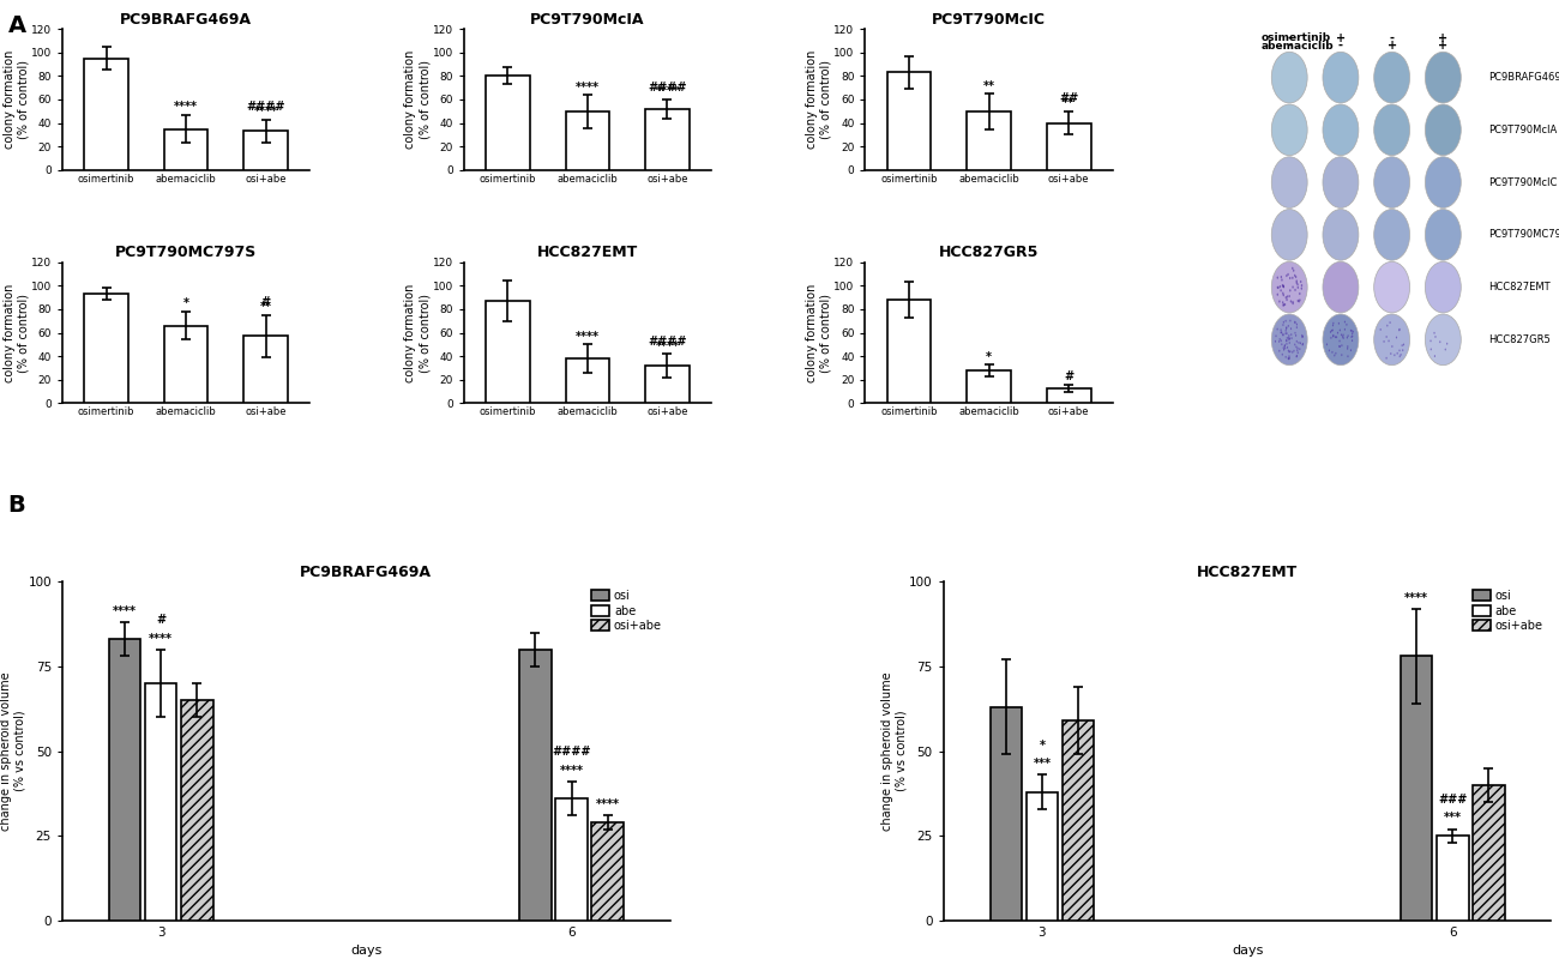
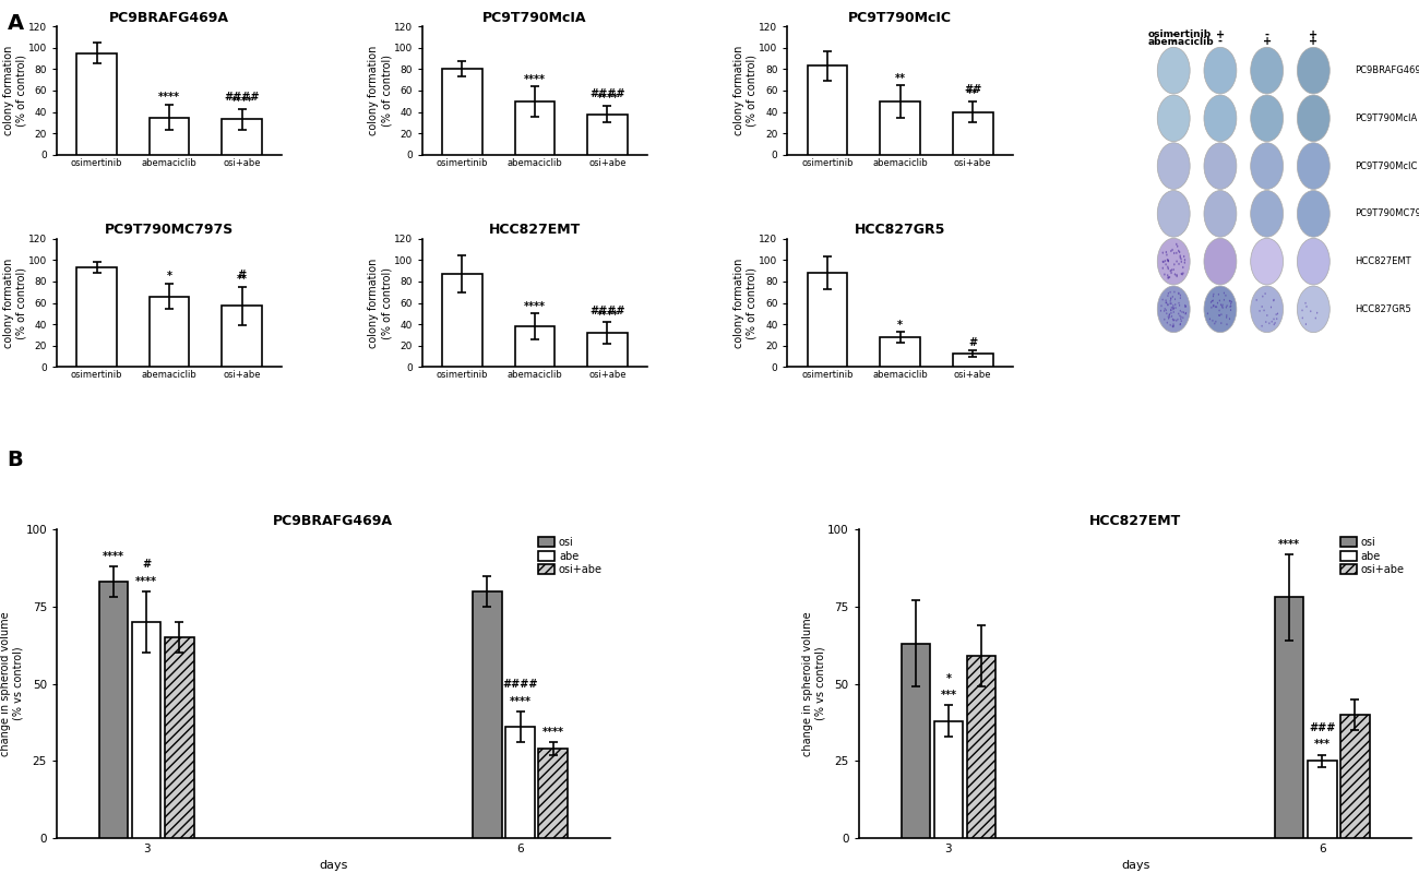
PC9T790McIA/osi+abe: 52 -> 38
